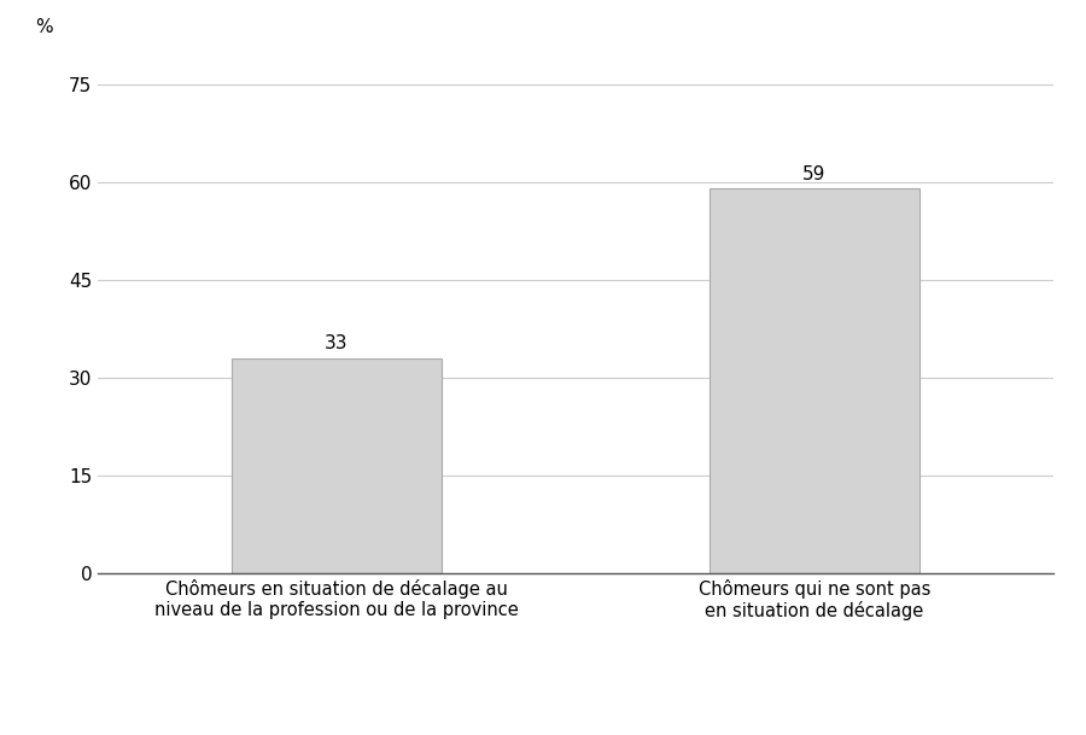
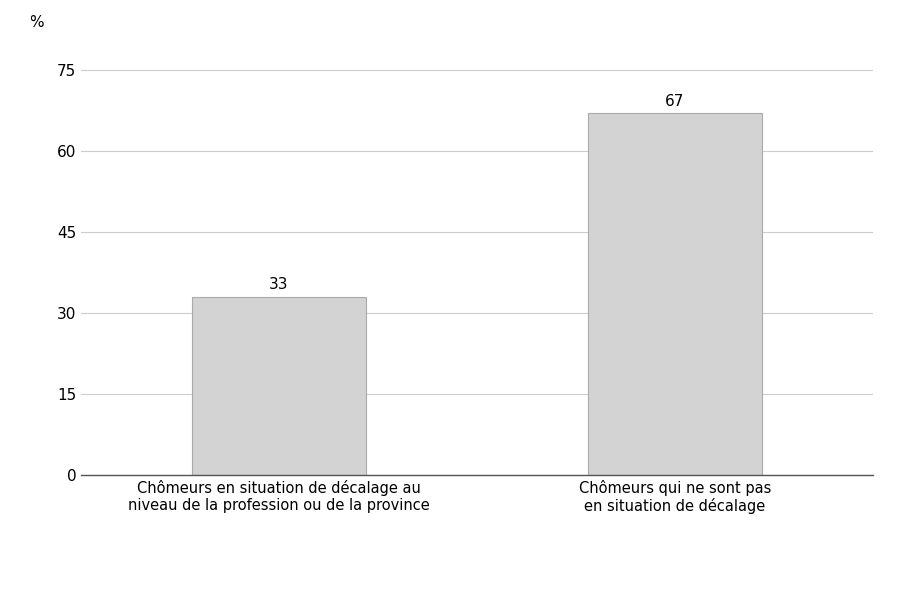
Chômeurs qui ne sont pas en situation de décalage: 59 -> 67
